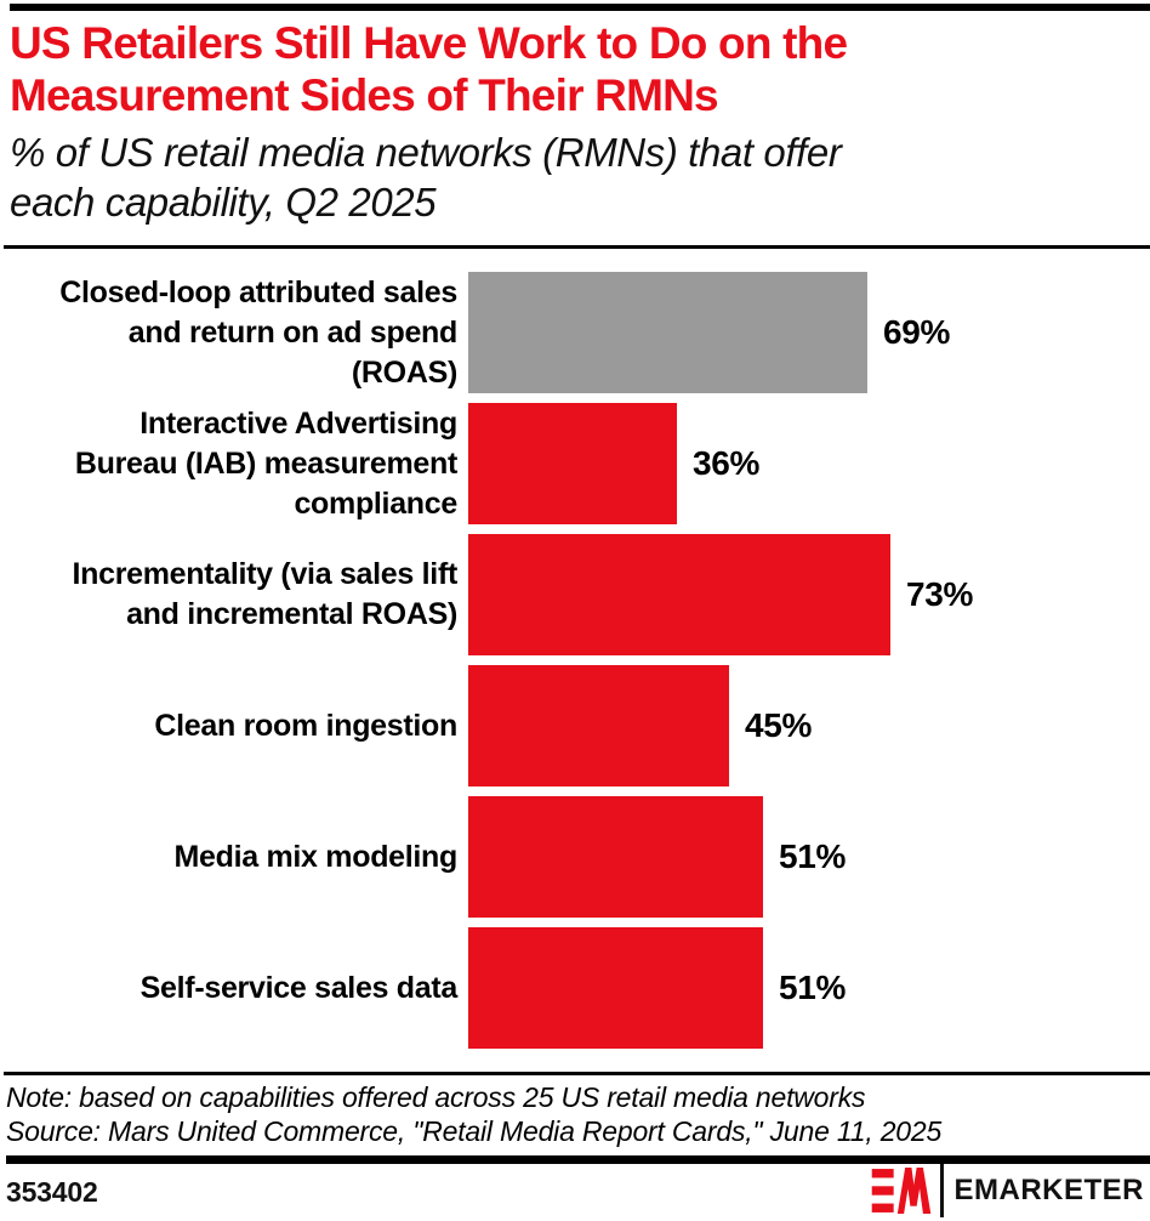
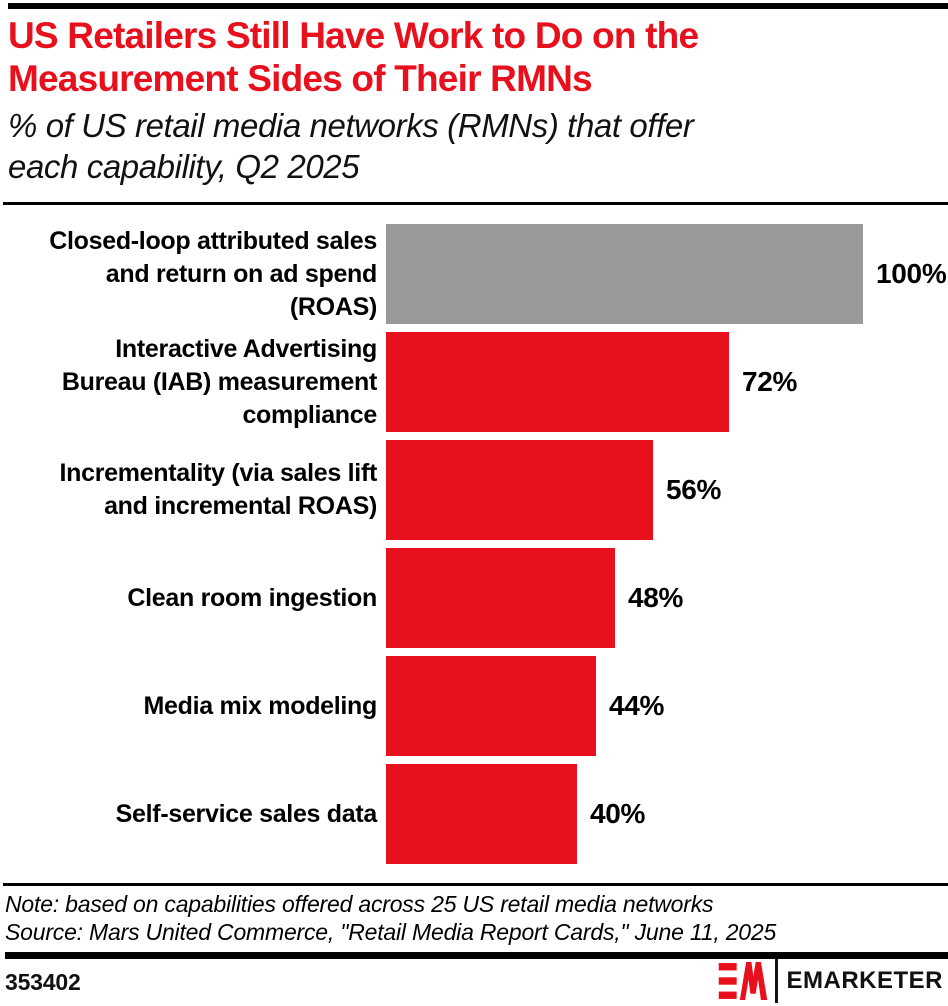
Closed-loop attributed sales and return on ad spend (ROAS): 69% -> 100%
Interactive Advertising Bureau (IAB) measurement compliance: 36% -> 72%
Incrementality (via sales lift and incremental ROAS): 73% -> 56%
Clean room ingestion: 45% -> 48%
Media mix modeling: 51% -> 44%
Self-service sales data: 51% -> 40%
